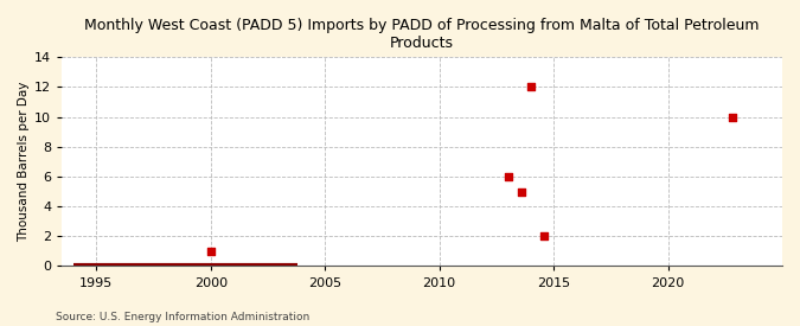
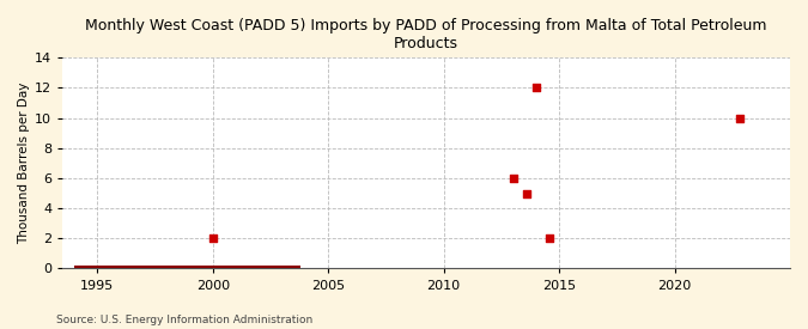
2000: 1 -> 2
